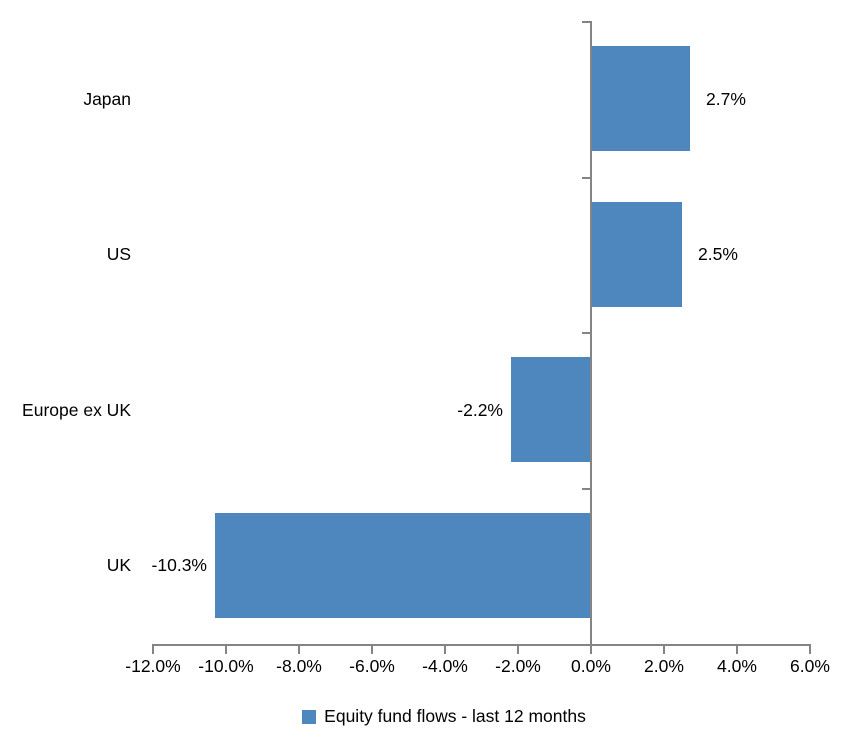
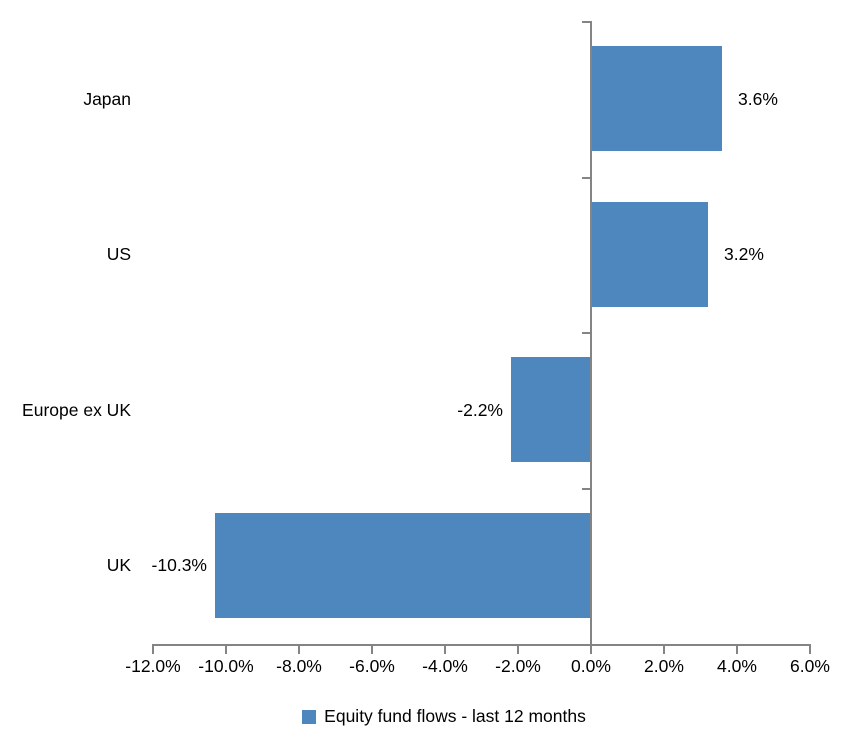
Japan: 2.7% -> 3.6%
US: 2.5% -> 3.2%
